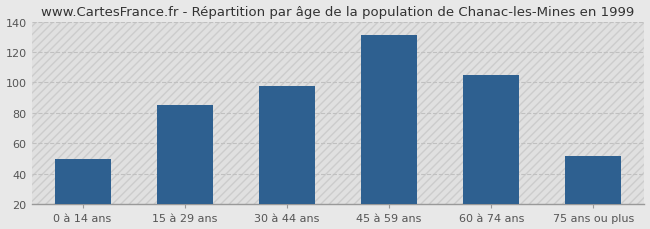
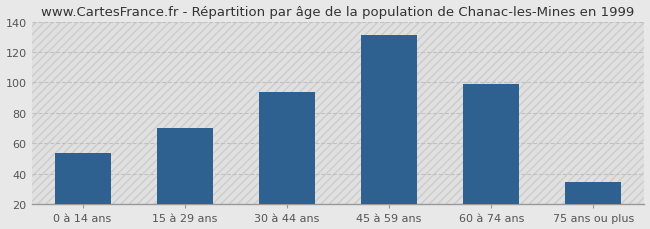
0 à 14 ans: 50 -> 54
15 à 29 ans: 85 -> 70
30 à 44 ans: 98 -> 94
60 à 74 ans: 105 -> 99
75 ans ou plus: 52 -> 35
